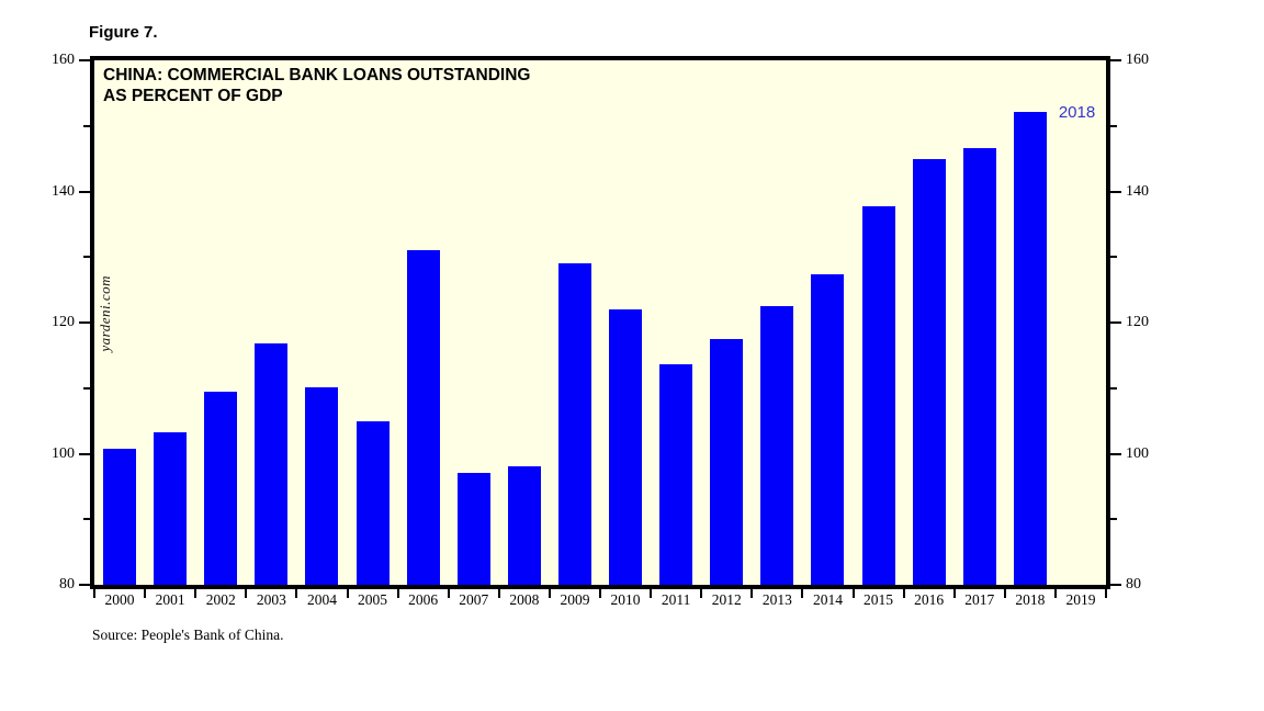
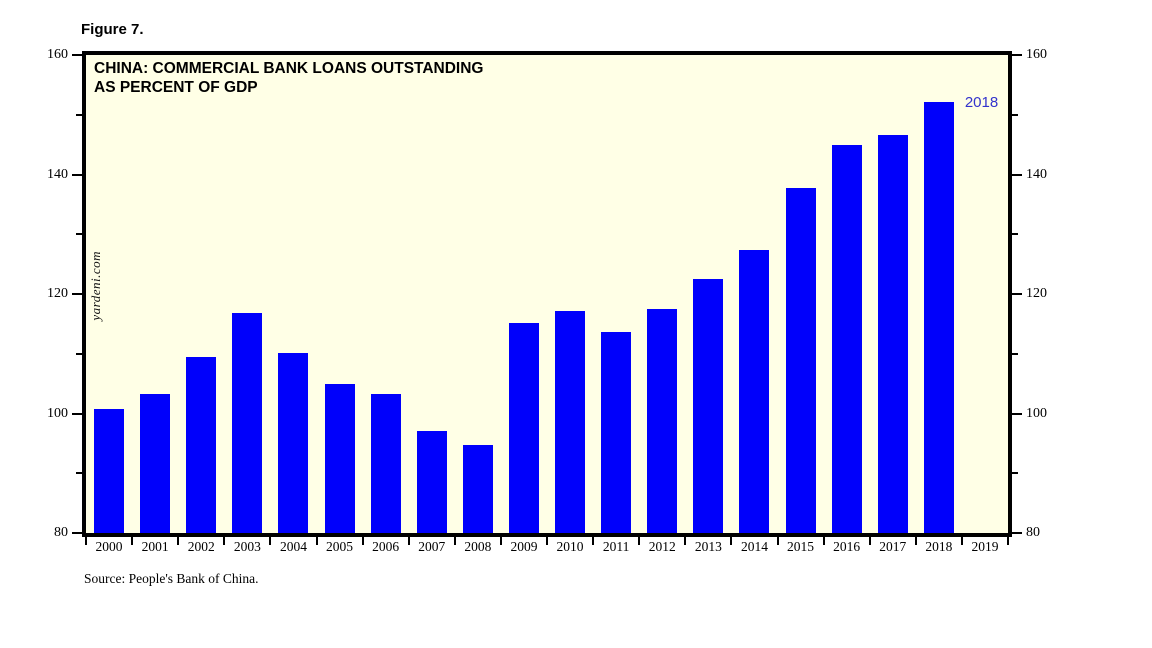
2006: 131 -> 103
2008: 98 -> 95
2009: 129 -> 115
2010: 122 -> 117
